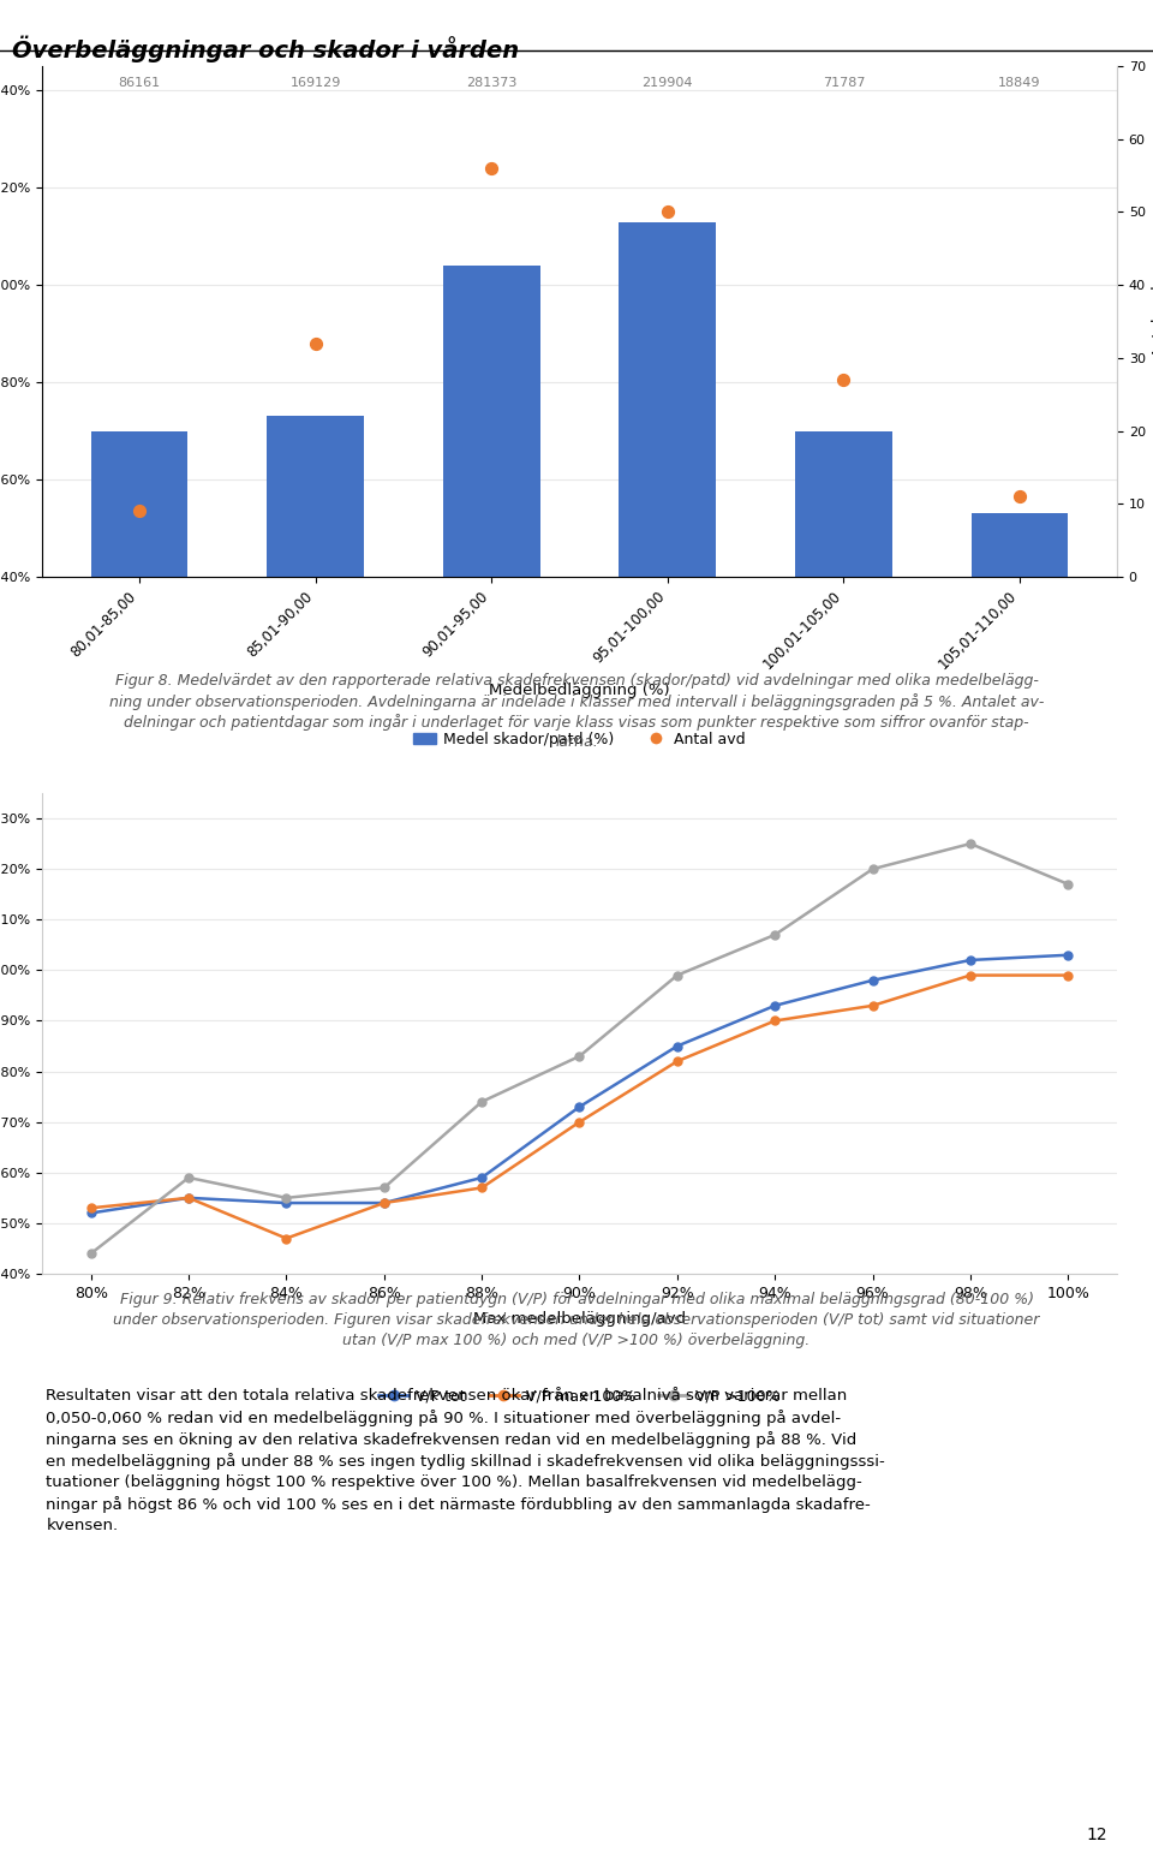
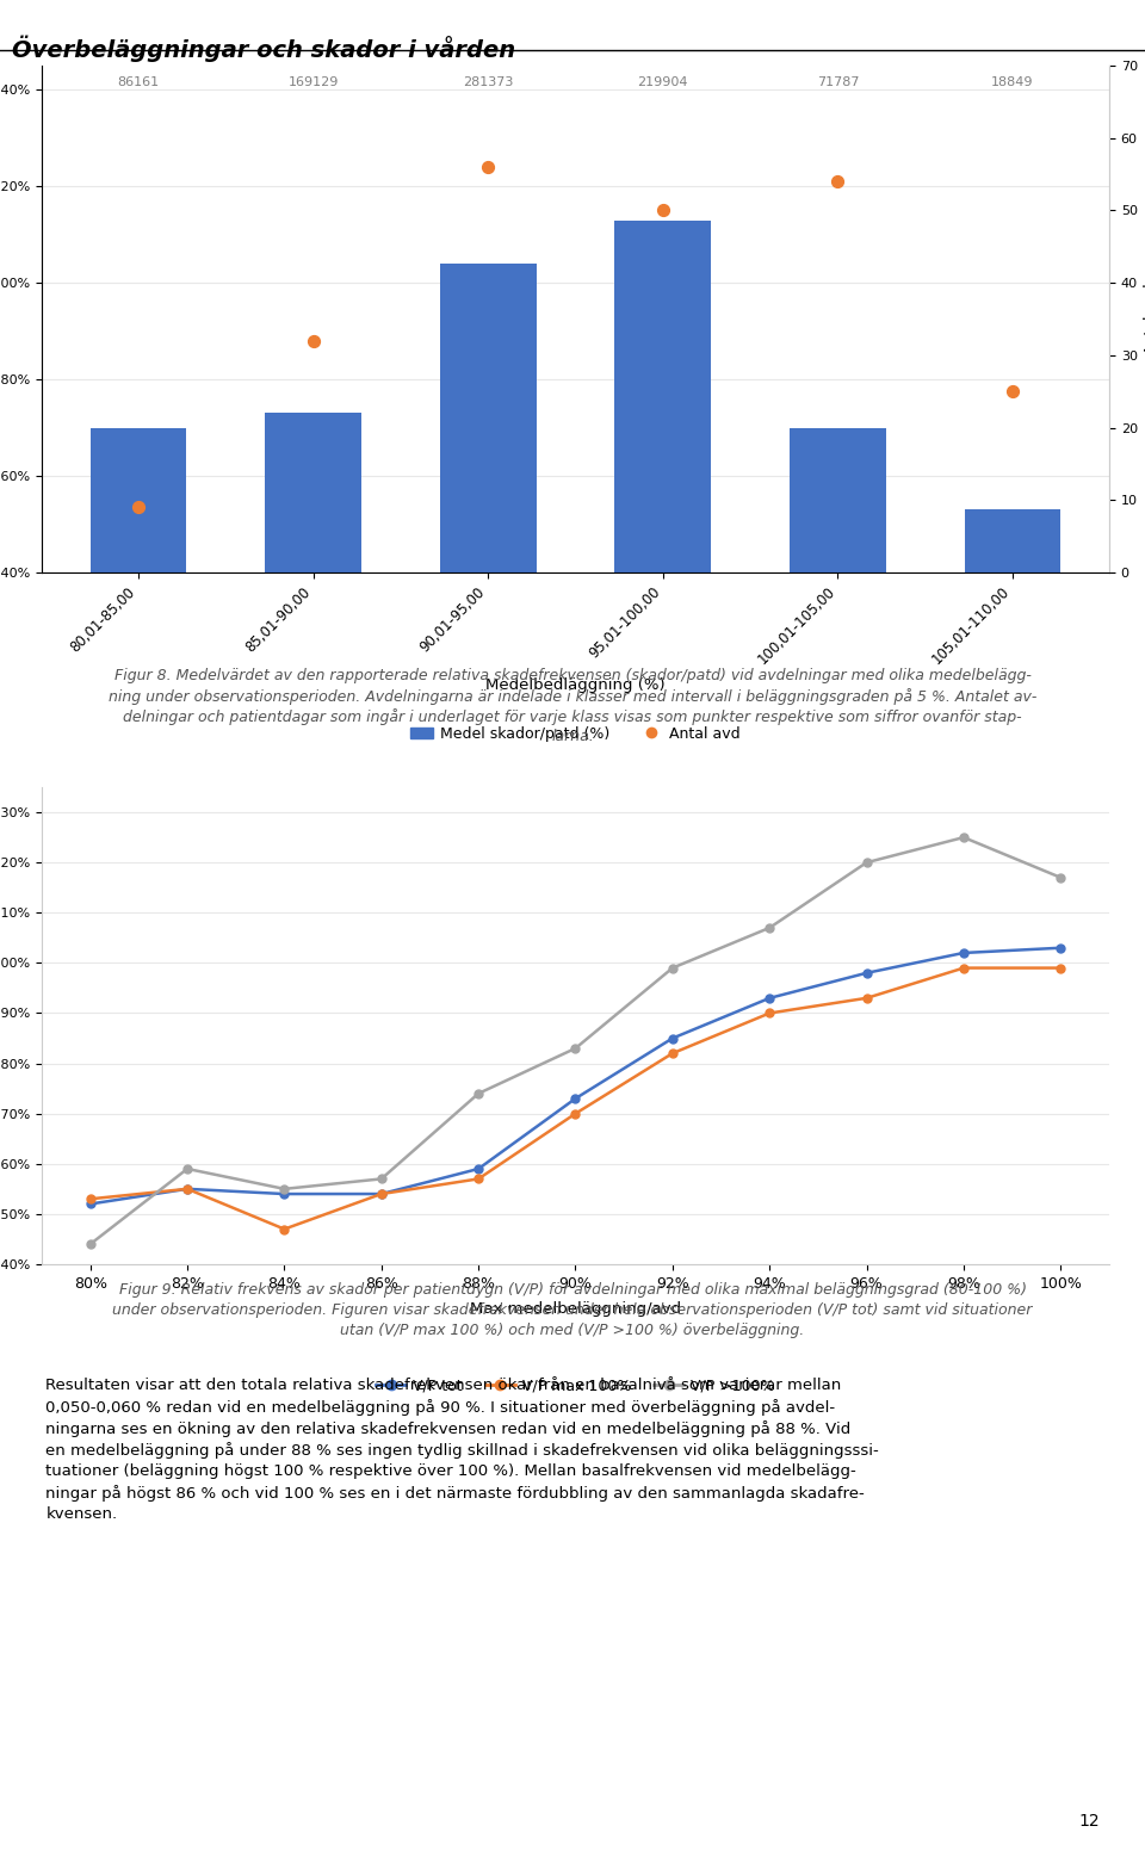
Antal avd/100,01-105,00: 27 -> 54
Antal avd/105,01-110,00: 11 -> 25
